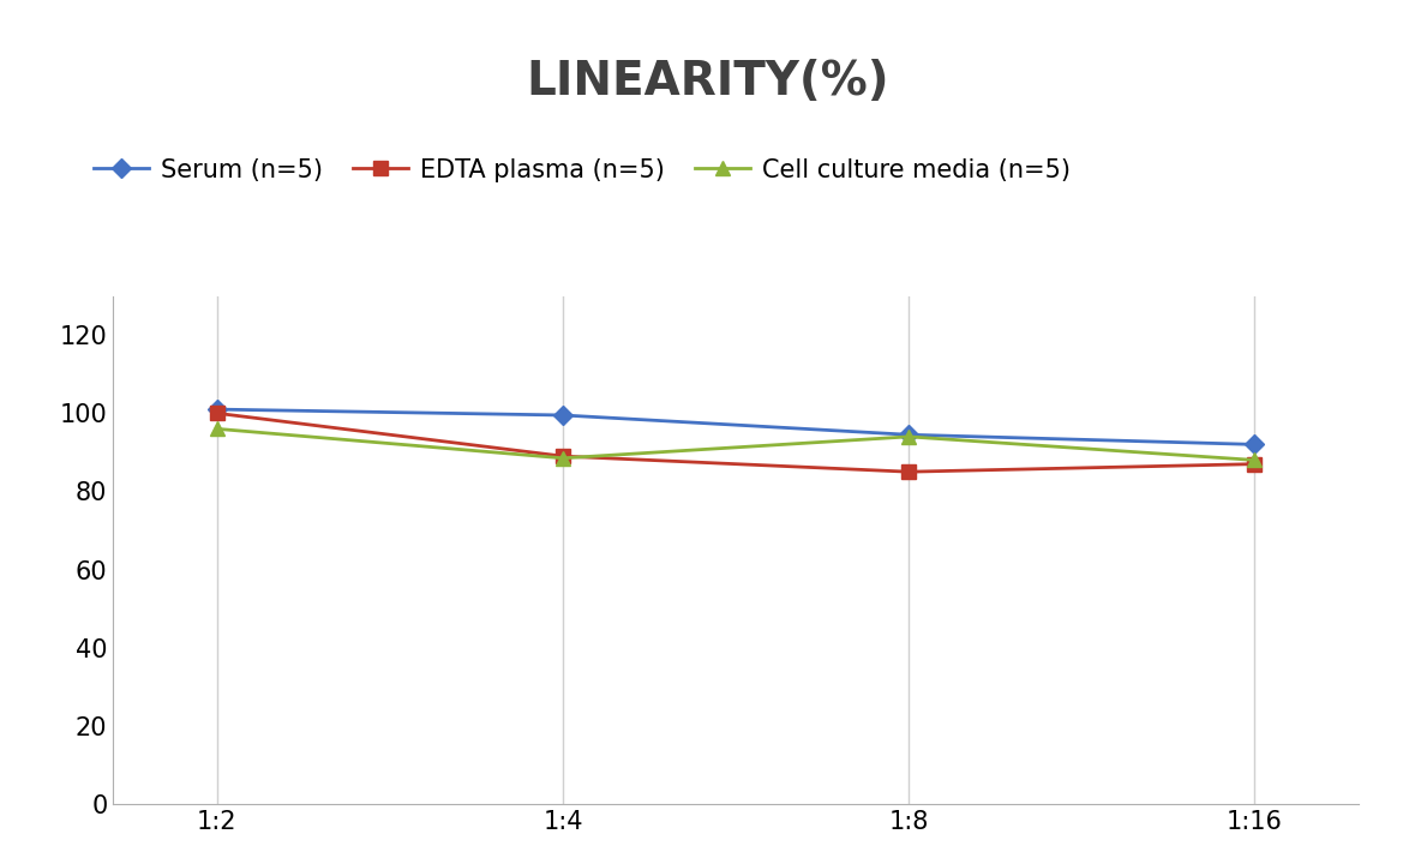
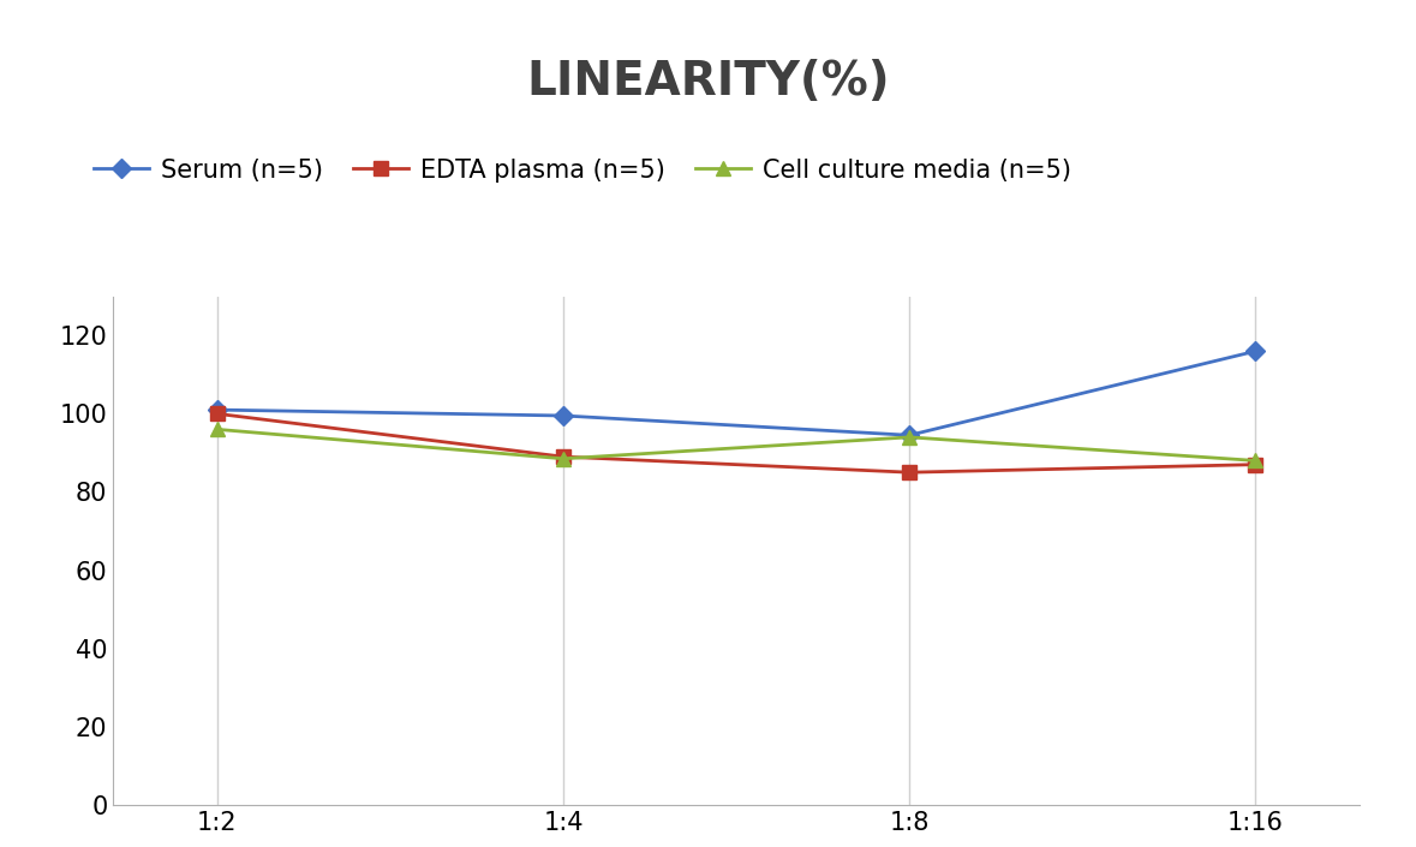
Serum (n=5)/1:16: 92.0 -> 116.0
